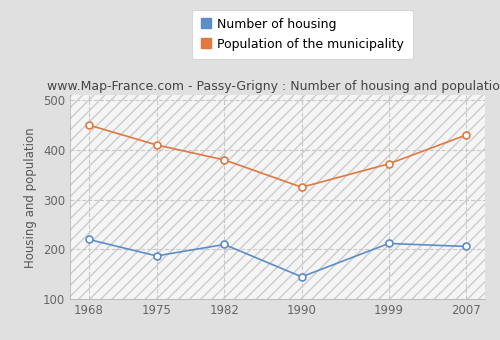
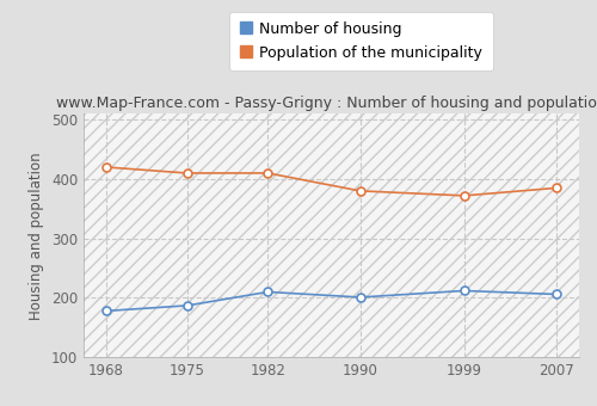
Number of housing/1968: 220 -> 178
Population of the municipality/1968: 450 -> 420
Population of the municipality/1982: 380 -> 410
Number of housing/1990: 145 -> 201
Population of the municipality/1990: 325 -> 380
Population of the municipality/2007: 430 -> 385
